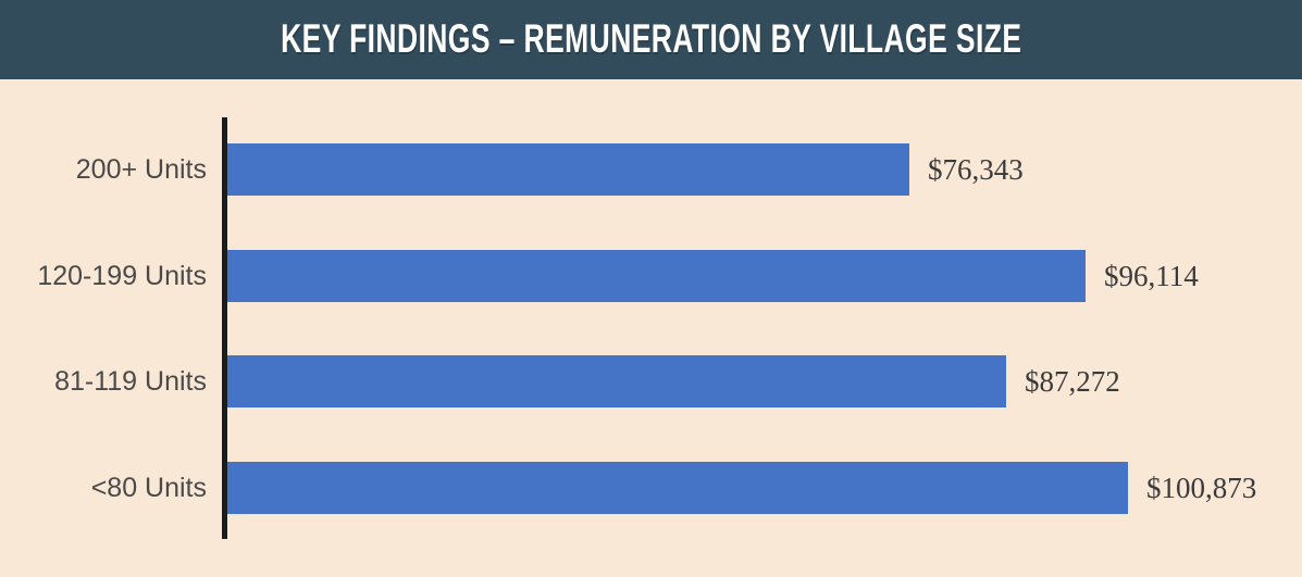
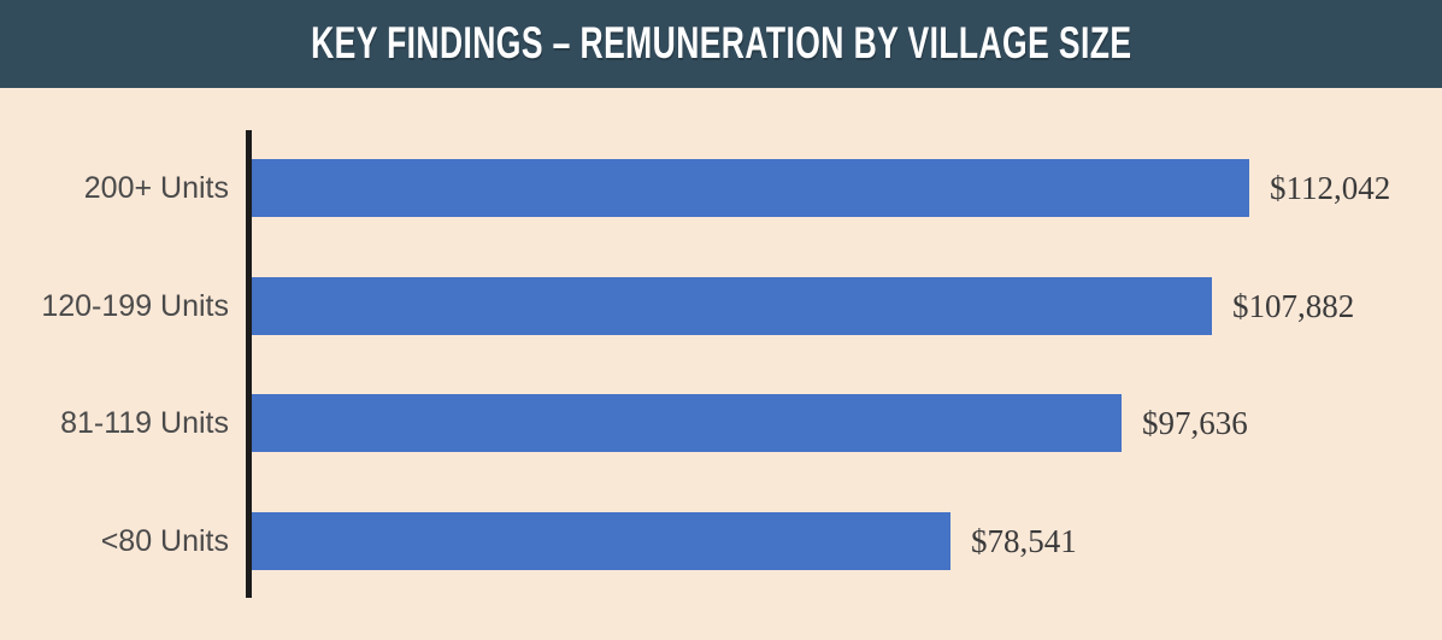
200+ Units: $76,343 -> $112,042
120-199 Units: $96,114 -> $107,882
81-119 Units: $87,272 -> $97,636
<80 Units: $100,873 -> $78,541
